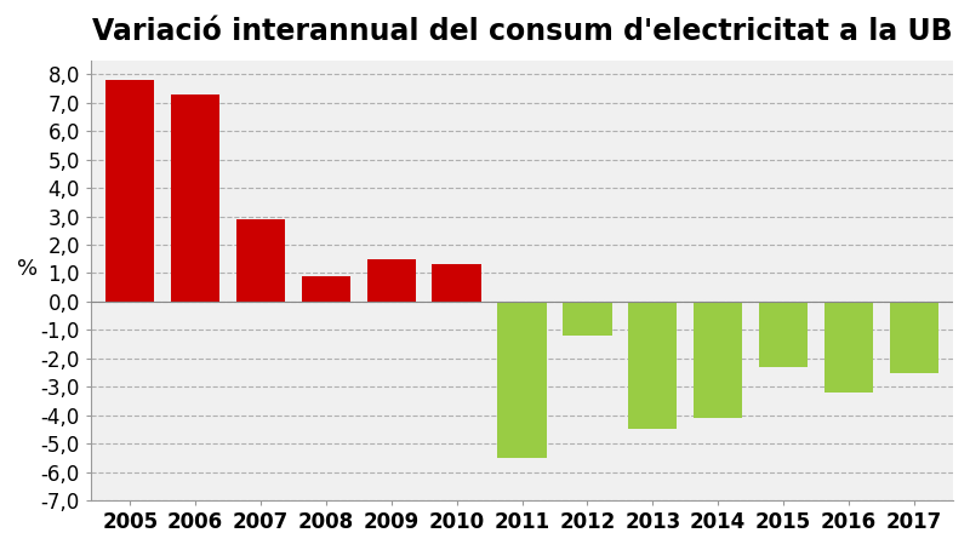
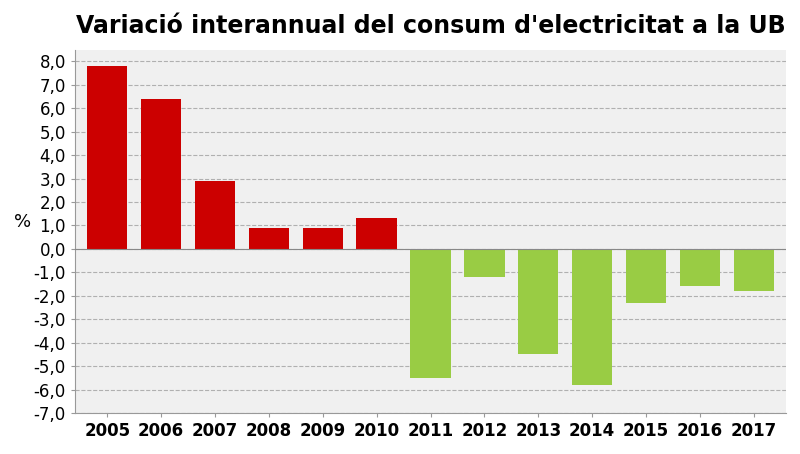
2006: 7,3 -> 6,4
2009: 1,5 -> 0,9
2014: -4,1 -> -5,8
2016: -3,2 -> -1,6
2017: -2,5 -> -1,8
